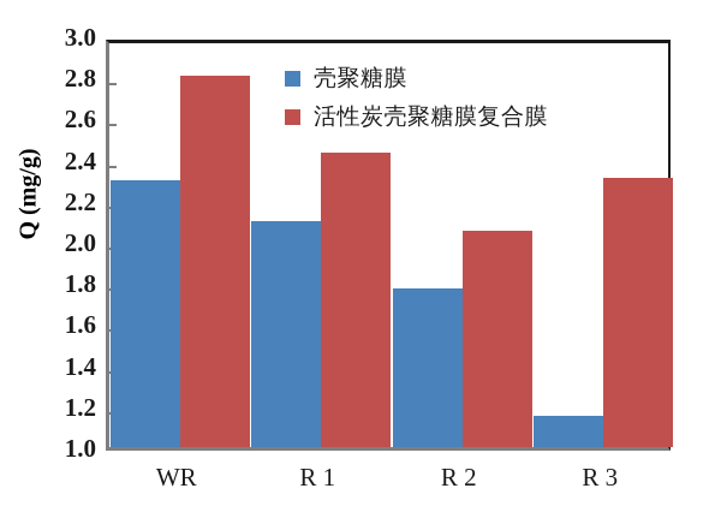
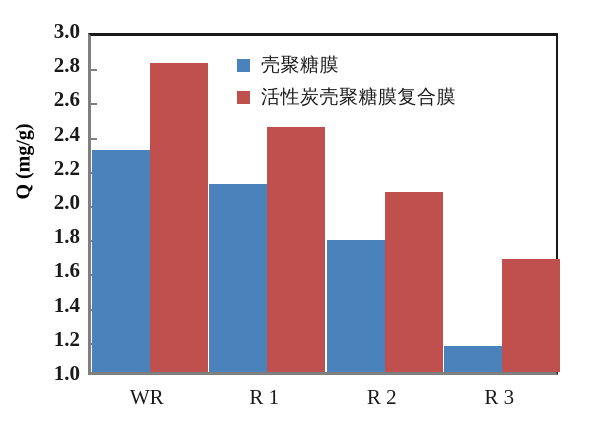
活性炭壳聚糖膜复合膜/R 3: 2.31 -> 1.66
